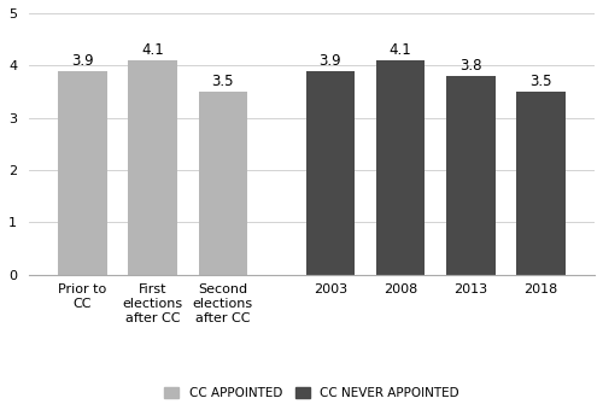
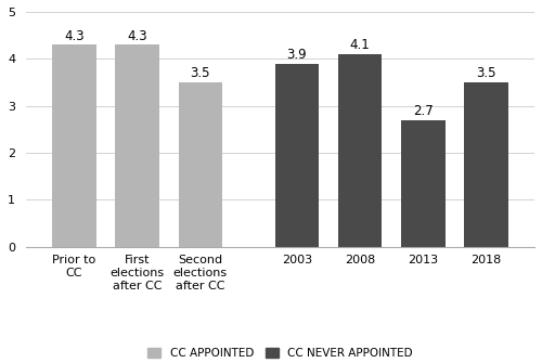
CC APPOINTED/Prior to CC: 3.9 -> 4.3
CC APPOINTED/First elections after CC: 4.1 -> 4.3
CC NEVER APPOINTED/2013: 3.8 -> 2.7
